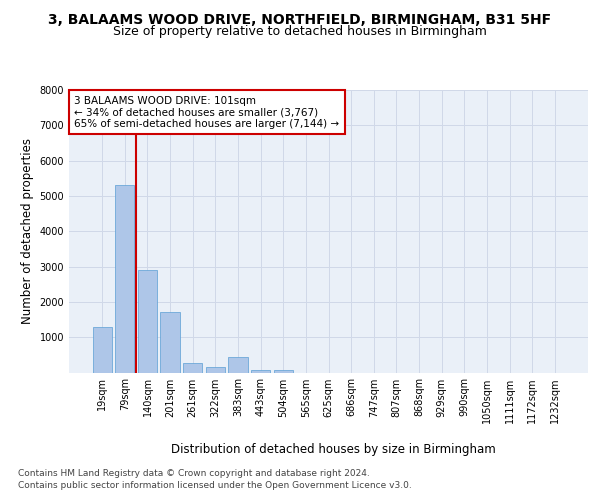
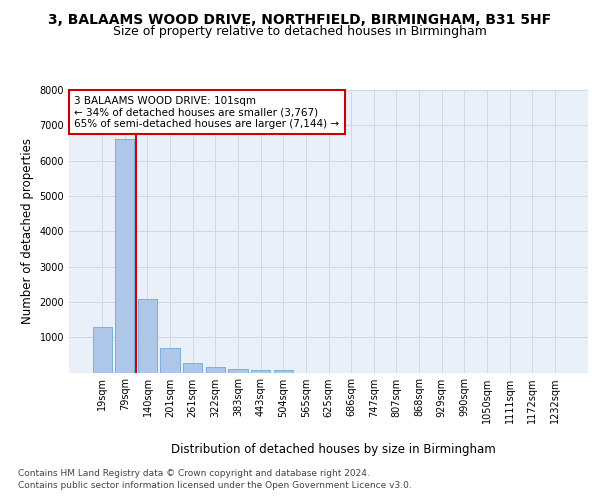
79sqm: 5300 -> 6600
140sqm: 2900 -> 2080
201sqm: 1700 -> 690
383sqm: 450 -> 100
